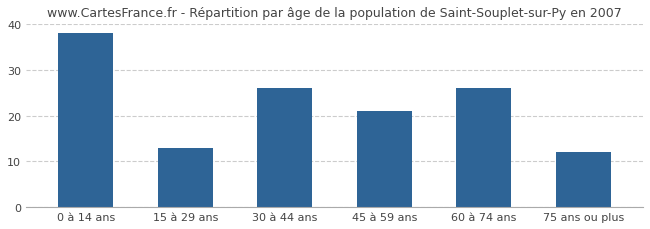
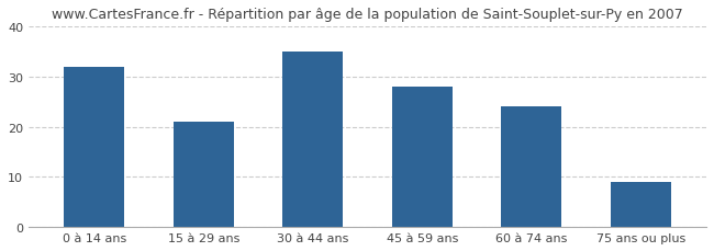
0 à 14 ans: 38 -> 32
15 à 29 ans: 13 -> 21
30 à 44 ans: 26 -> 35
45 à 59 ans: 21 -> 28
60 à 74 ans: 26 -> 24
75 ans ou plus: 12 -> 9
